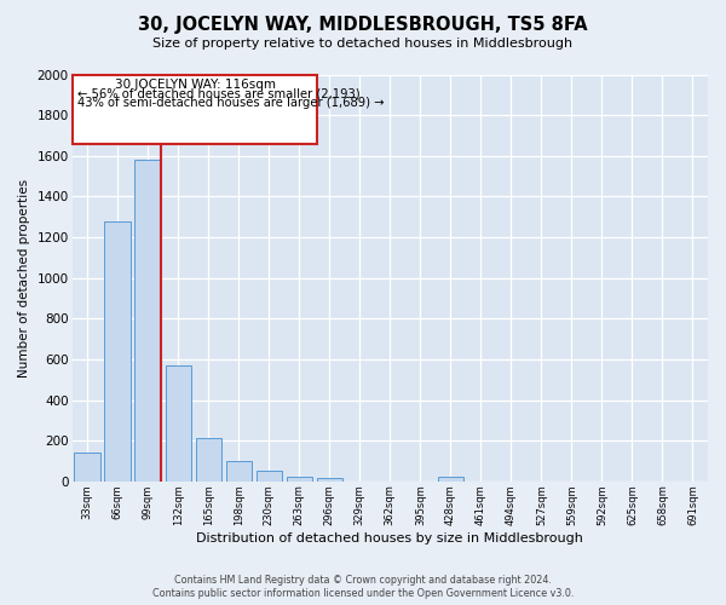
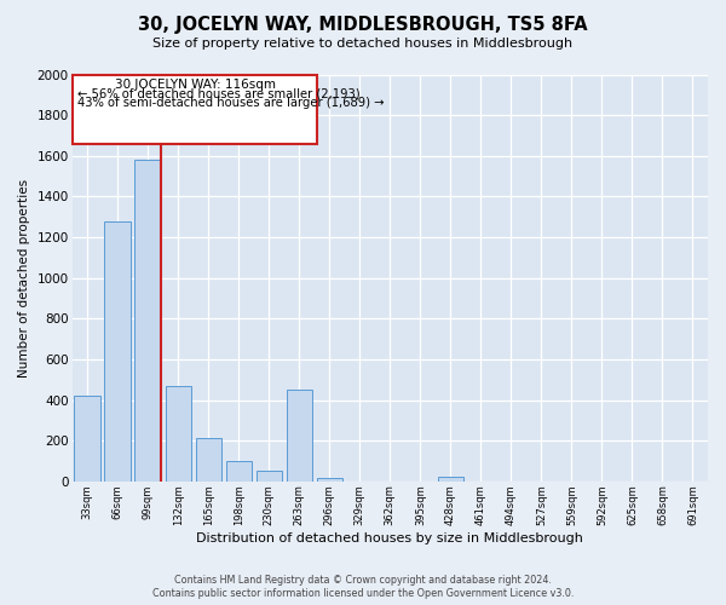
33sqm: 140 -> 420
132sqm: 570 -> 470
263sqm: 20 -> 450
